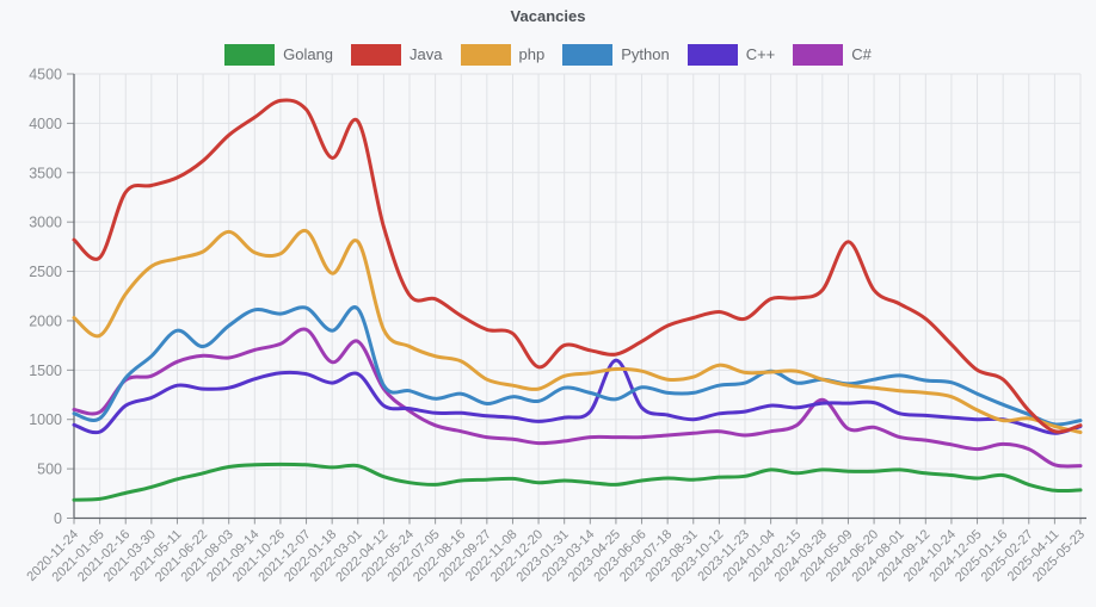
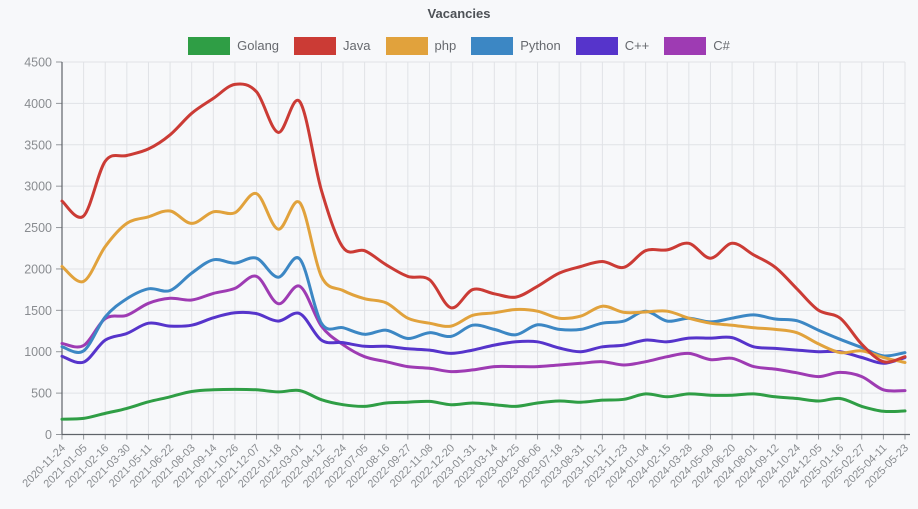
Python/2021-05-11: 1900 -> 1800
php/2021-08-03: 2900 -> 2600
C++/2023-04-25: 1600 -> 1100
C#/2024-03-28: 1200 -> 1000
Java/2024-05-09: 2800 -> 2100
